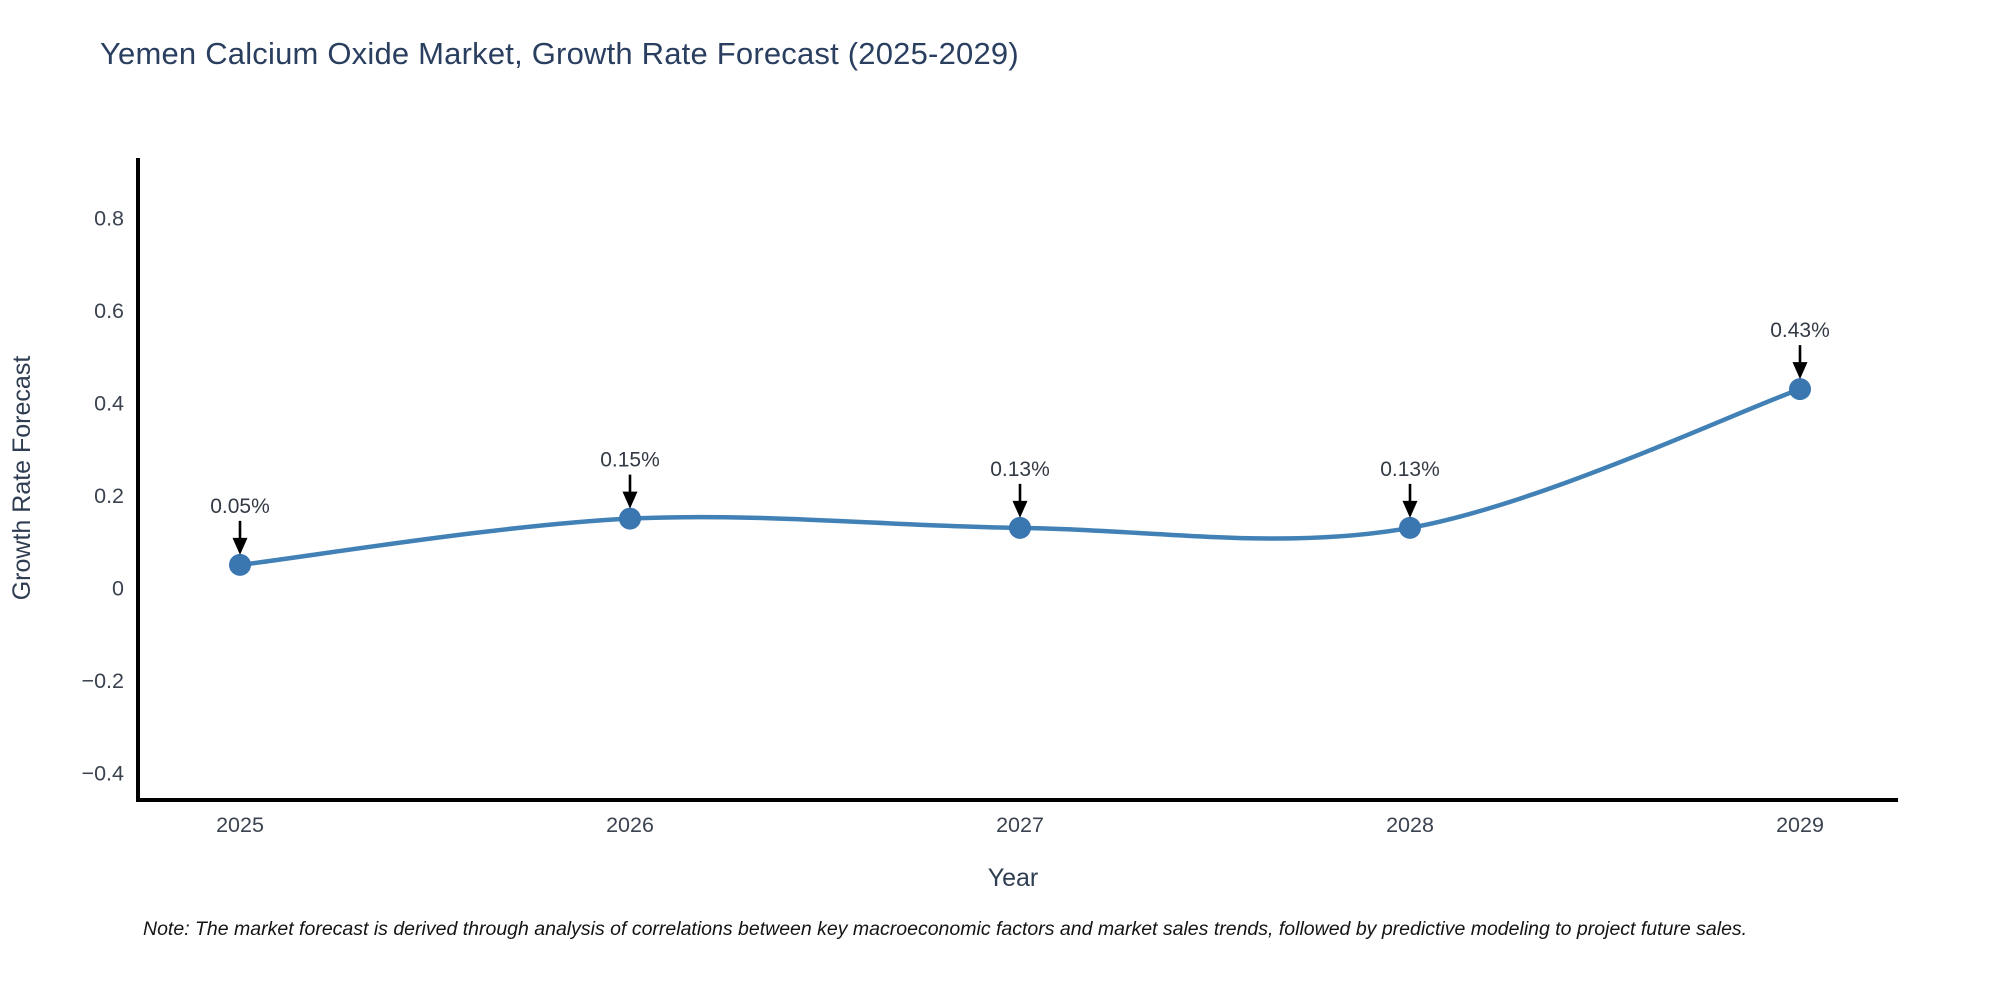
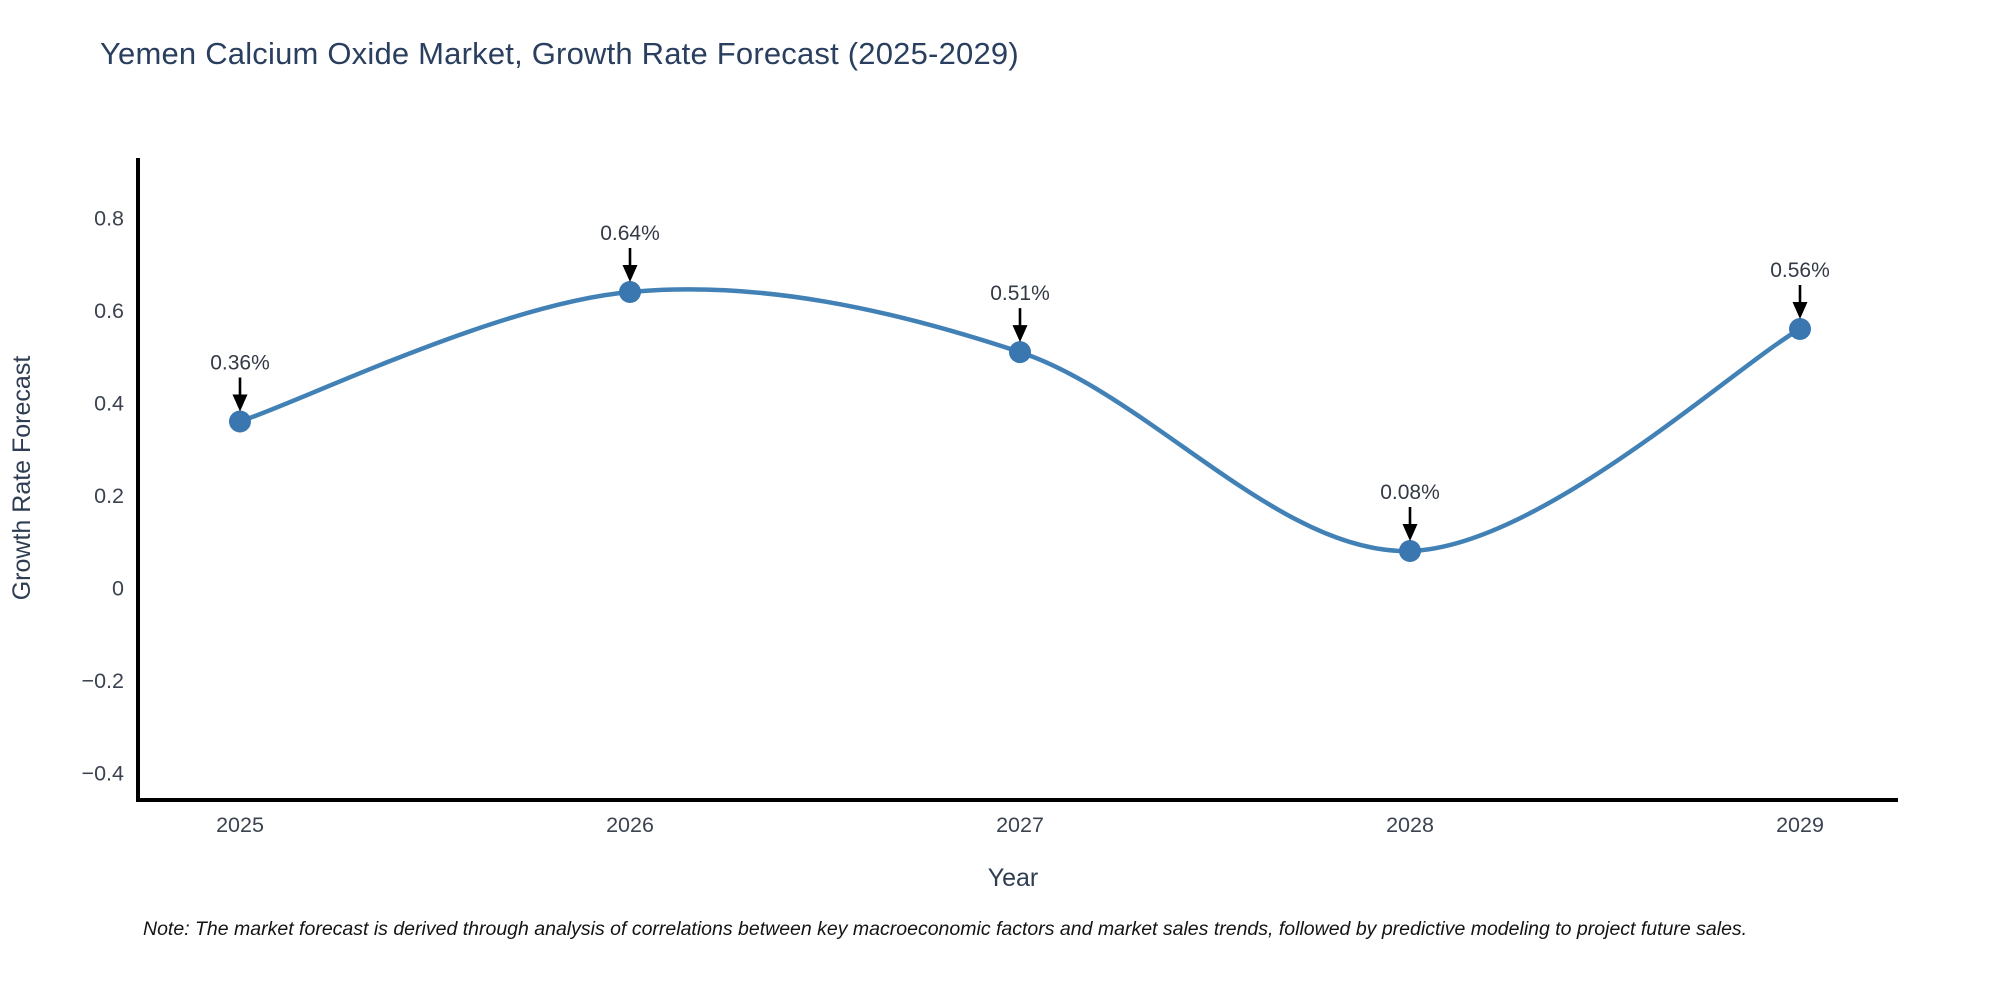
2025: 0.05% -> 0.36%
2026: 0.15% -> 0.64%
2027: 0.13% -> 0.51%
2028: 0.13% -> 0.08%
2029: 0.43% -> 0.56%
